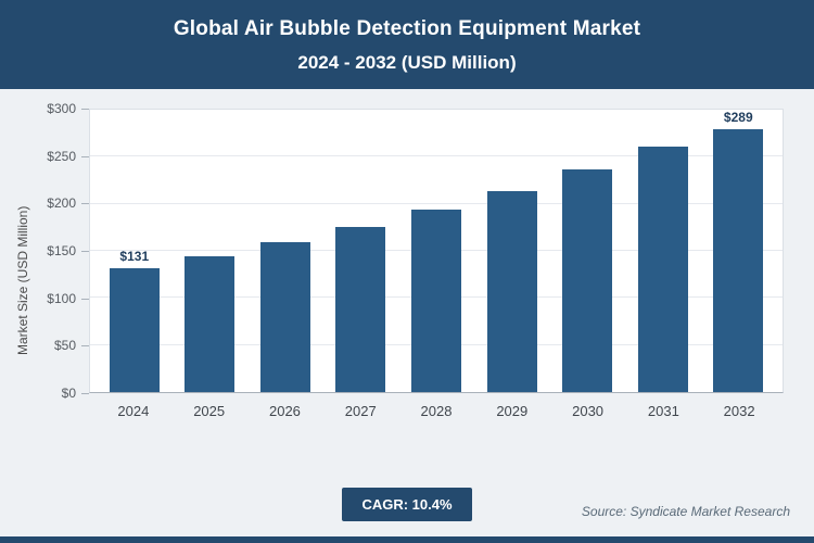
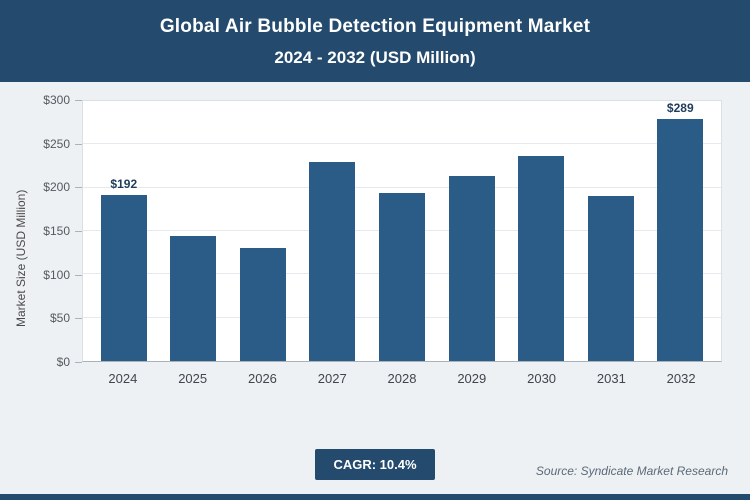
2024: $131 -> $192
2026: $160 -> $130
2027: $180 -> $230
2031: $260 -> $190
